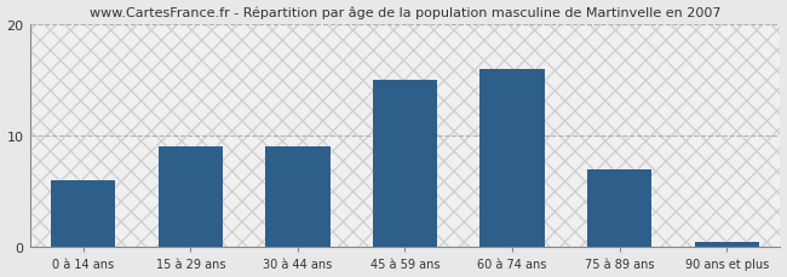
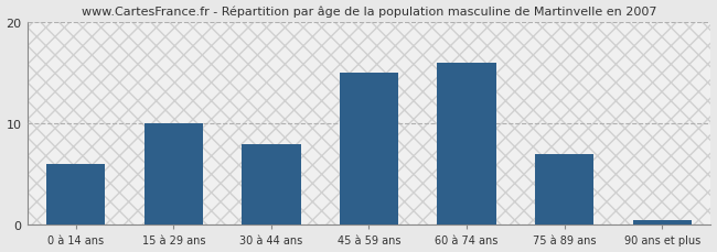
15 à 29 ans: 9.0 -> 10.0
30 à 44 ans: 9.0 -> 8.0
